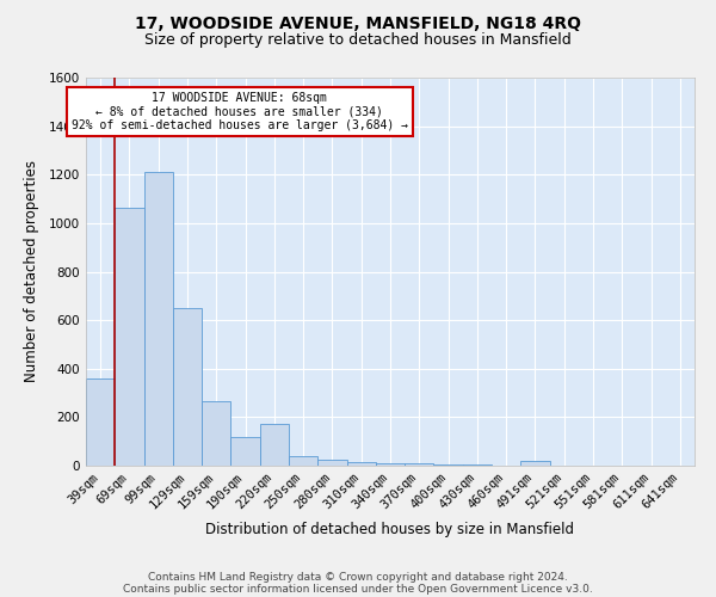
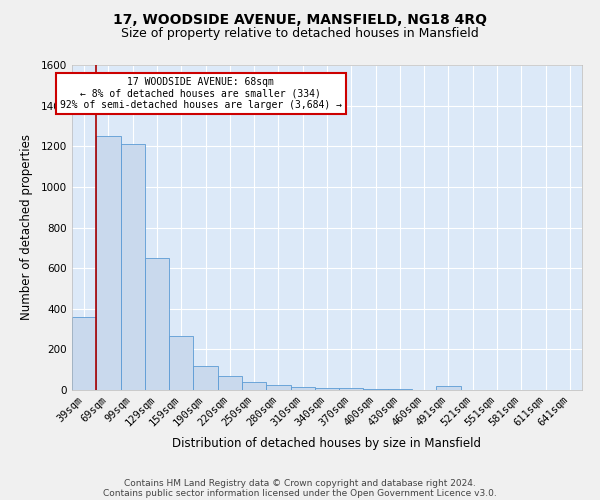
69sqm: 1065 -> 1250
220sqm: 170 -> 70
